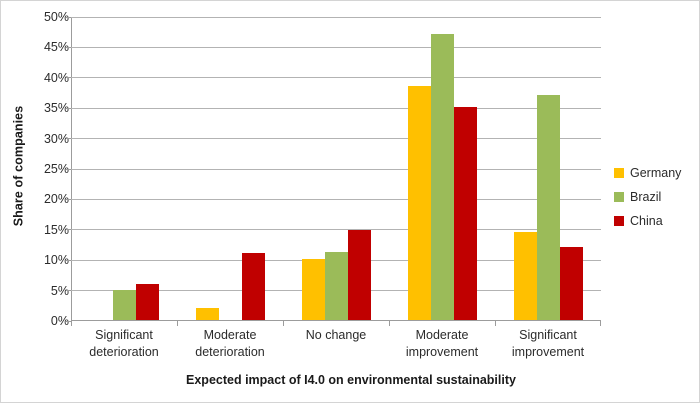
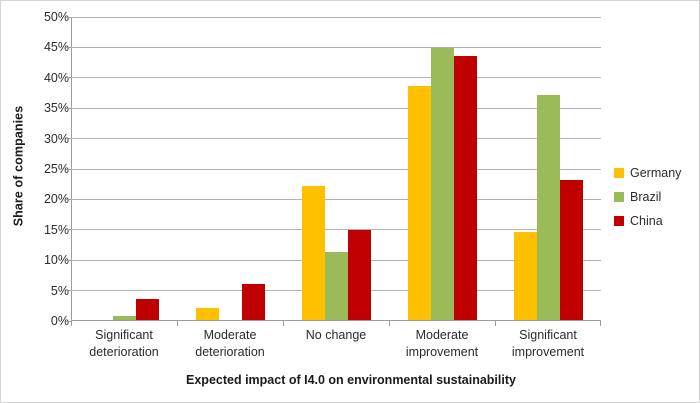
Brazil/Significant deterioration: 5% -> 1%
China/Significant deterioration: 6% -> 3%
China/Moderate deterioration: 11% -> 6%
Germany/No change: 10% -> 22%
Brazil/Moderate improvement: 47% -> 45%
China/Moderate improvement: 35% -> 44%
China/Significant improvement: 12% -> 23%
